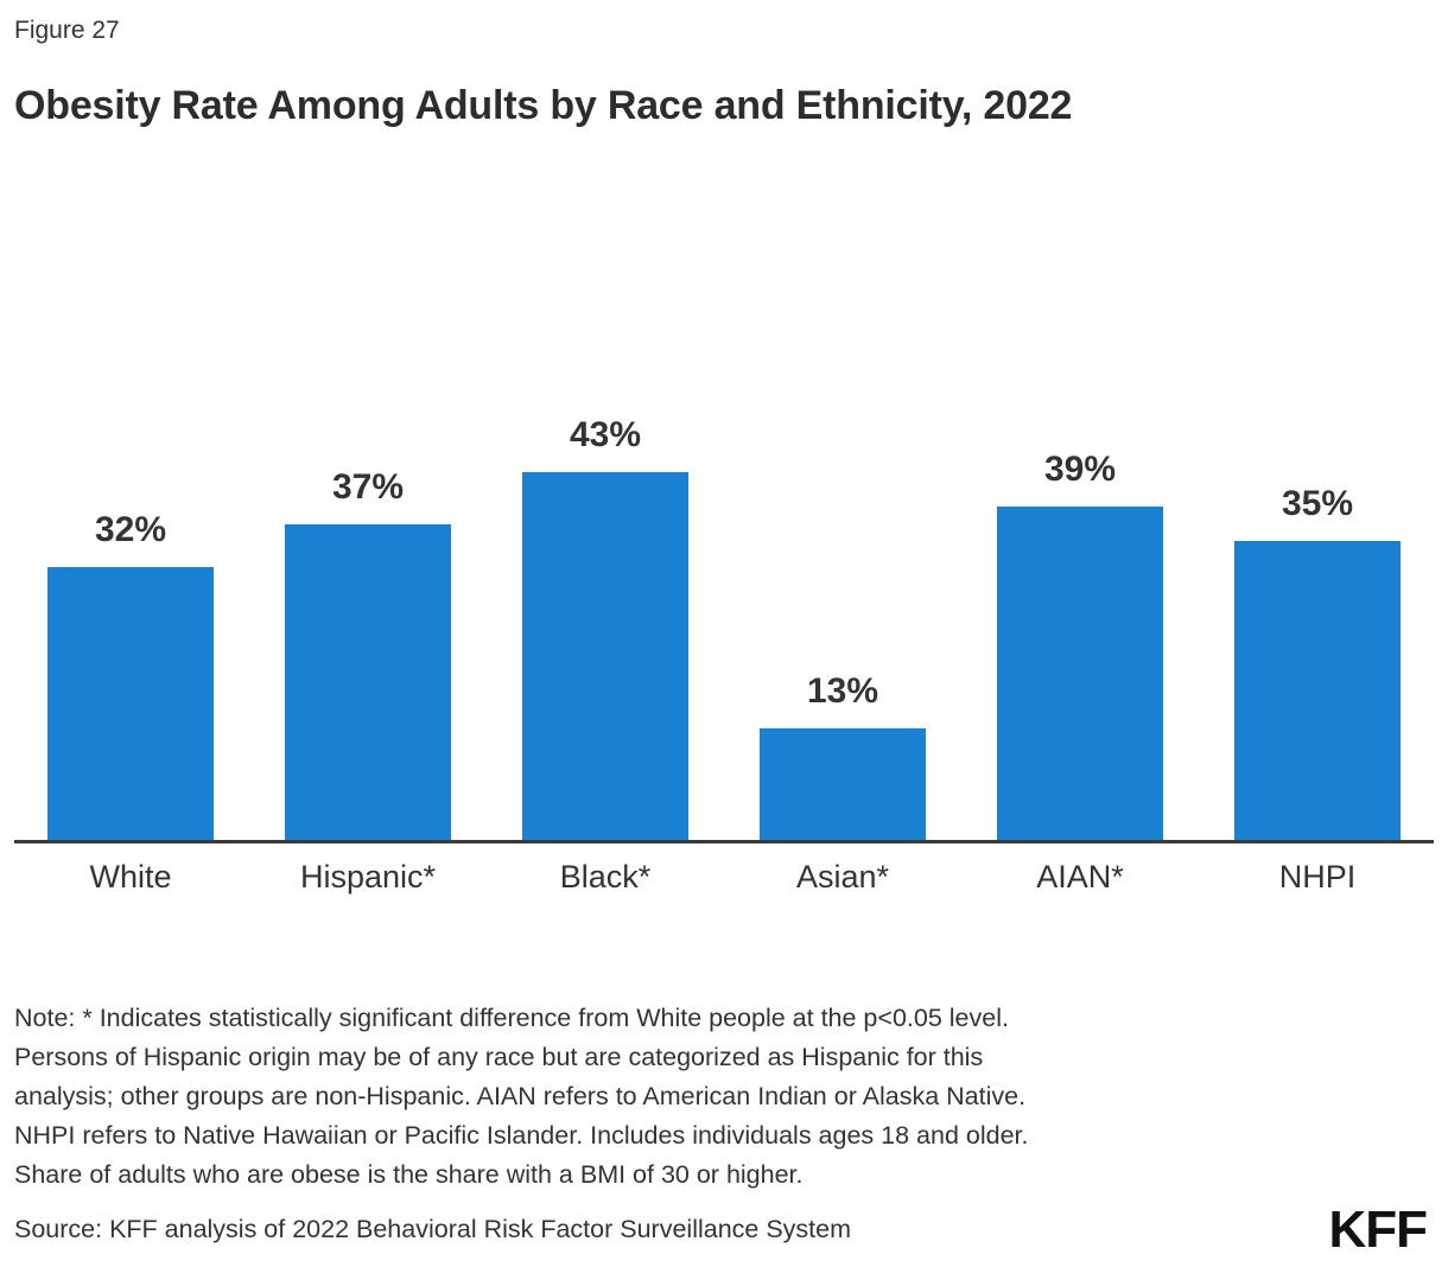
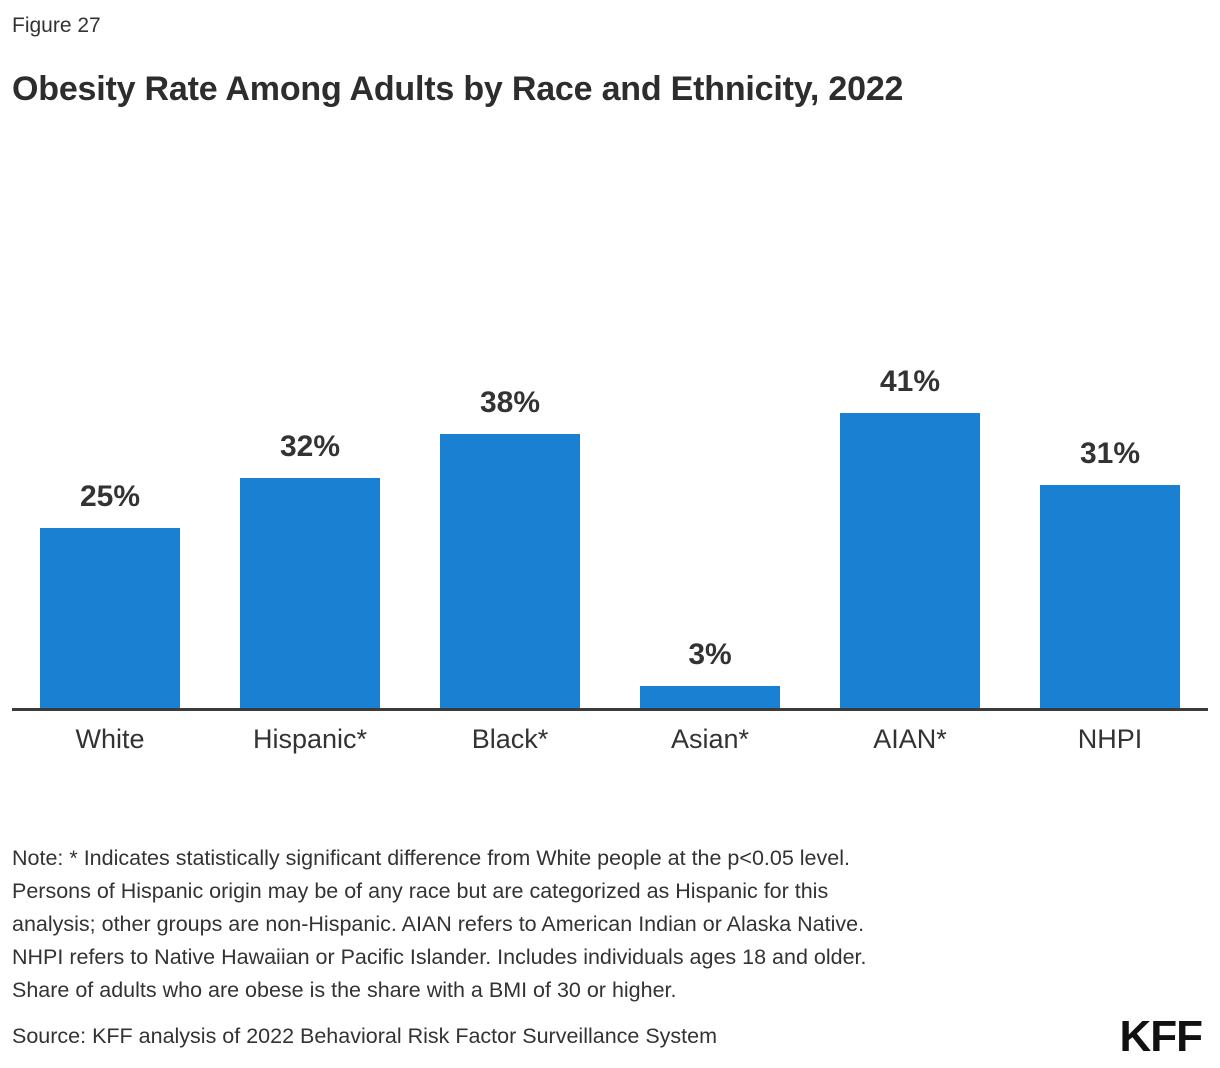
White: 32% -> 25%
Hispanic*: 37% -> 32%
Black*: 43% -> 38%
Asian*: 13% -> 3%
AIAN*: 39% -> 41%
NHPI: 35% -> 31%
